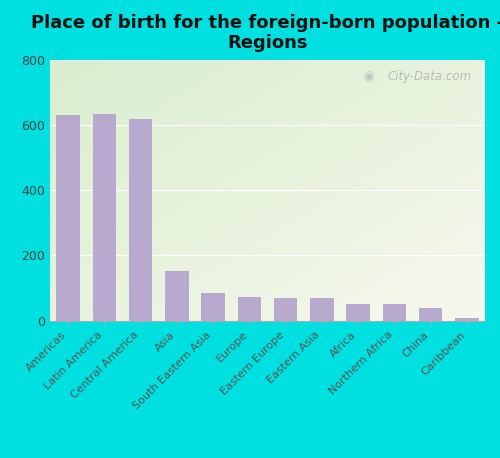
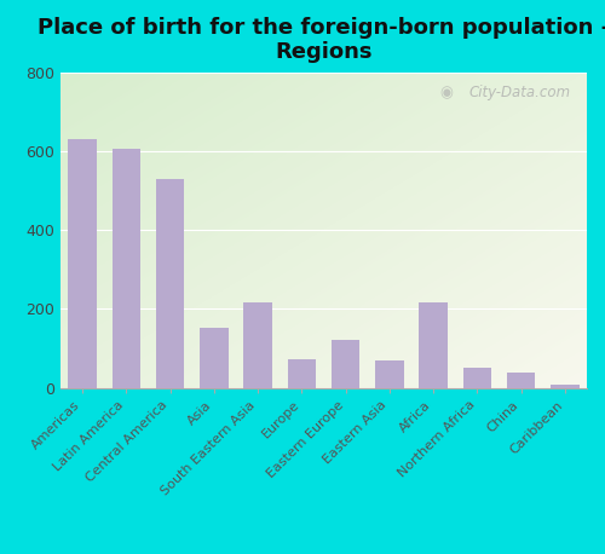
Latin America: 632 -> 605
Central America: 618 -> 530
South Eastern Asia: 85 -> 215
Eastern Europe: 70 -> 120
Africa: 52 -> 215
